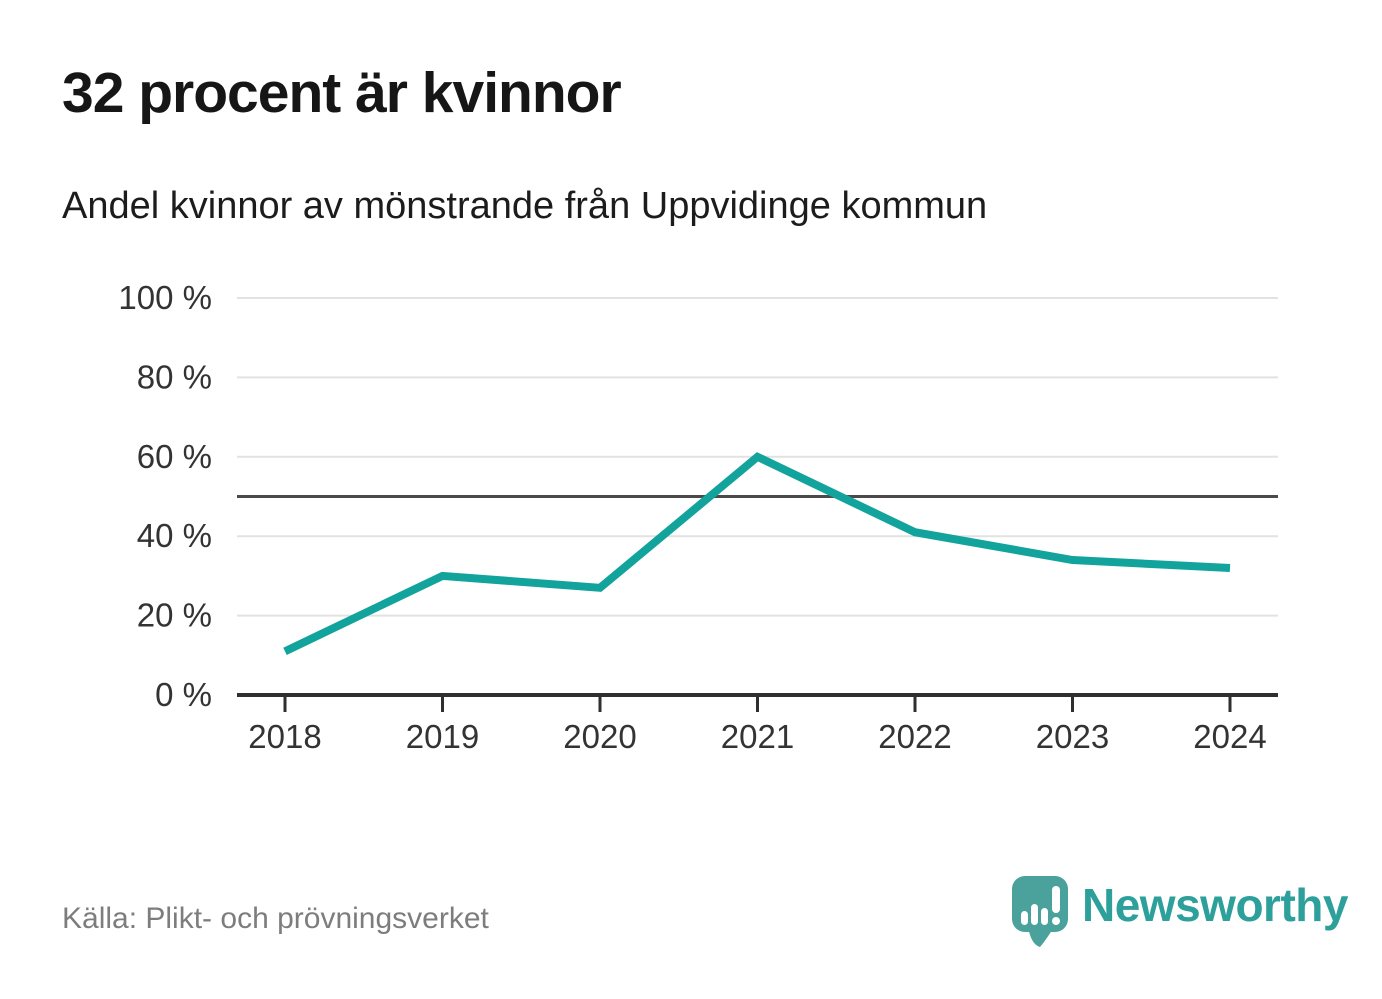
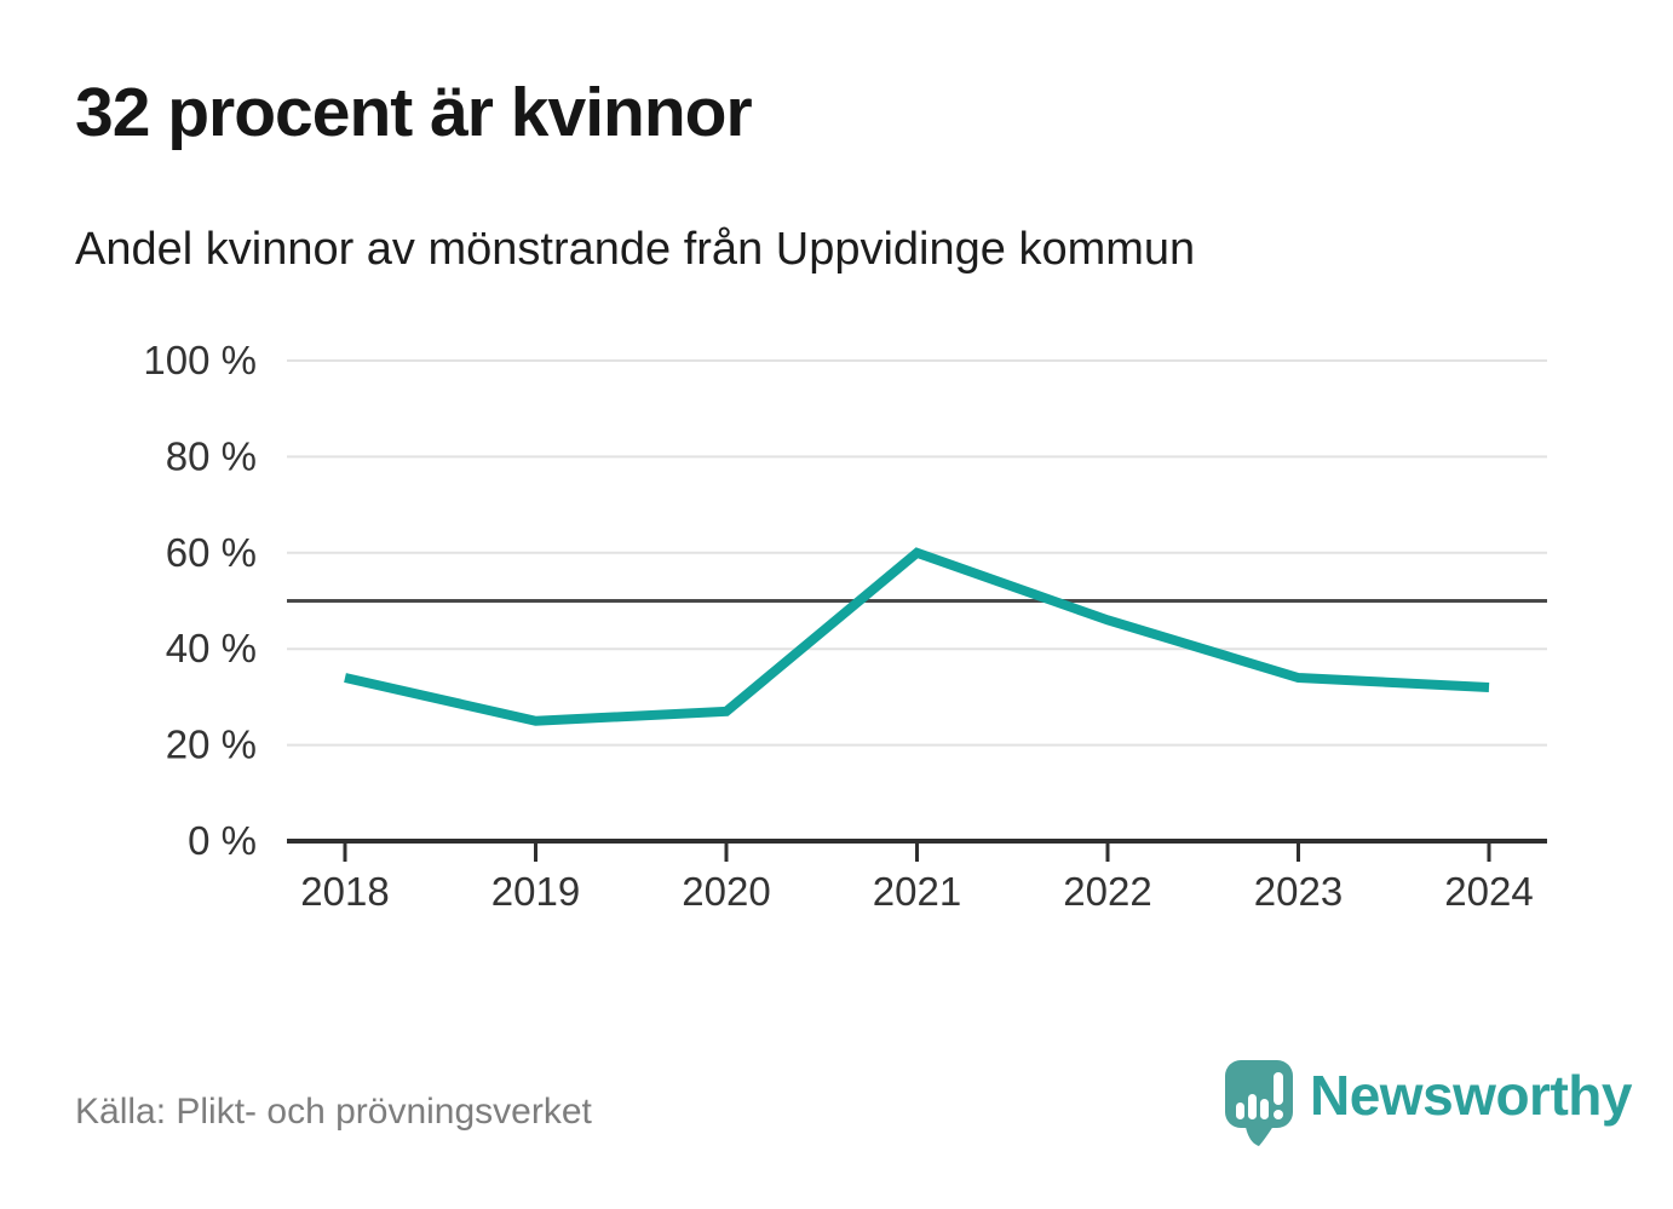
2018: 11% -> 34%
2019: 30% -> 25%
2022: 41% -> 46%
